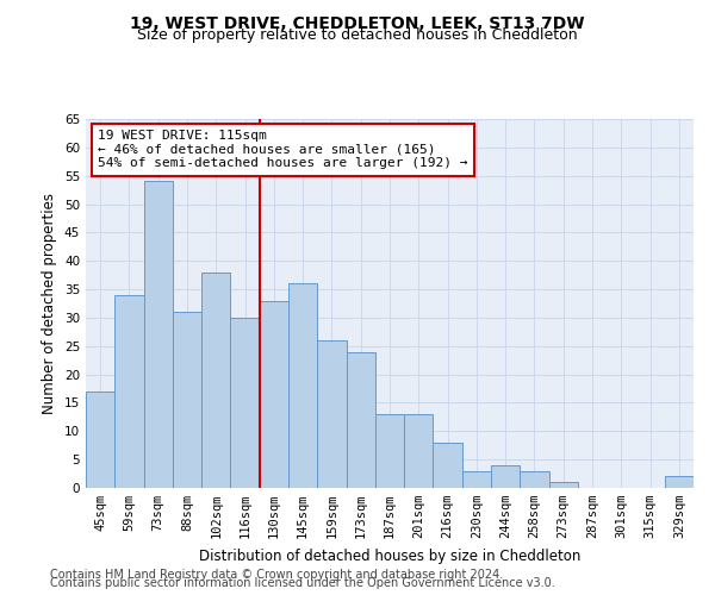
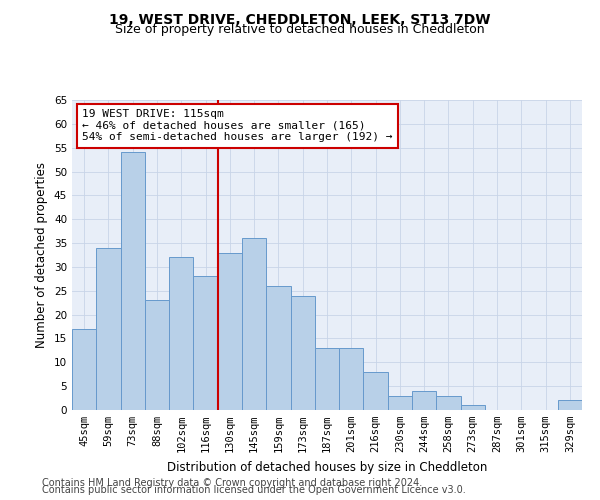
88sqm: 31 -> 23
102sqm: 38 -> 32
116sqm: 30 -> 28
